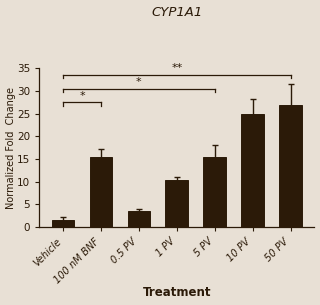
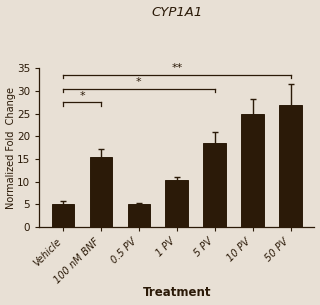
Vehicle: 1.5 -> 5.0
0.5 PV: 3.5 -> 5.0
5 PV: 15.5 -> 18.5
